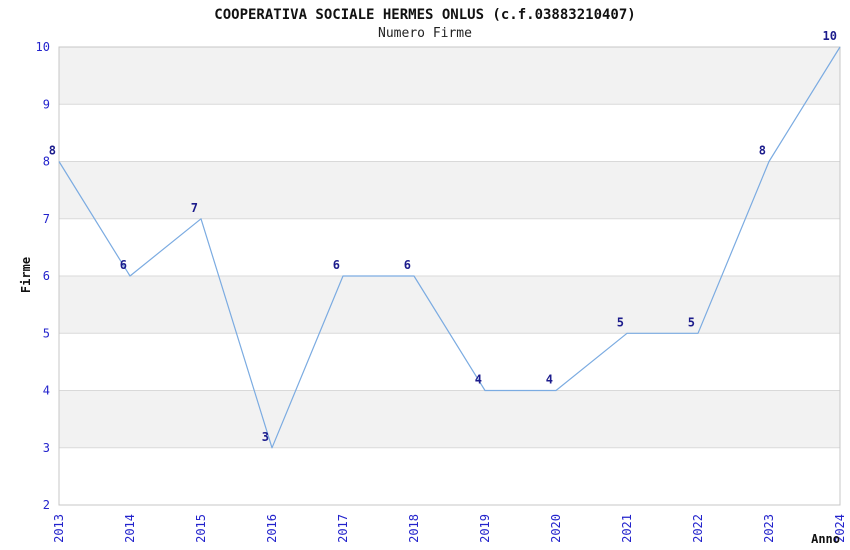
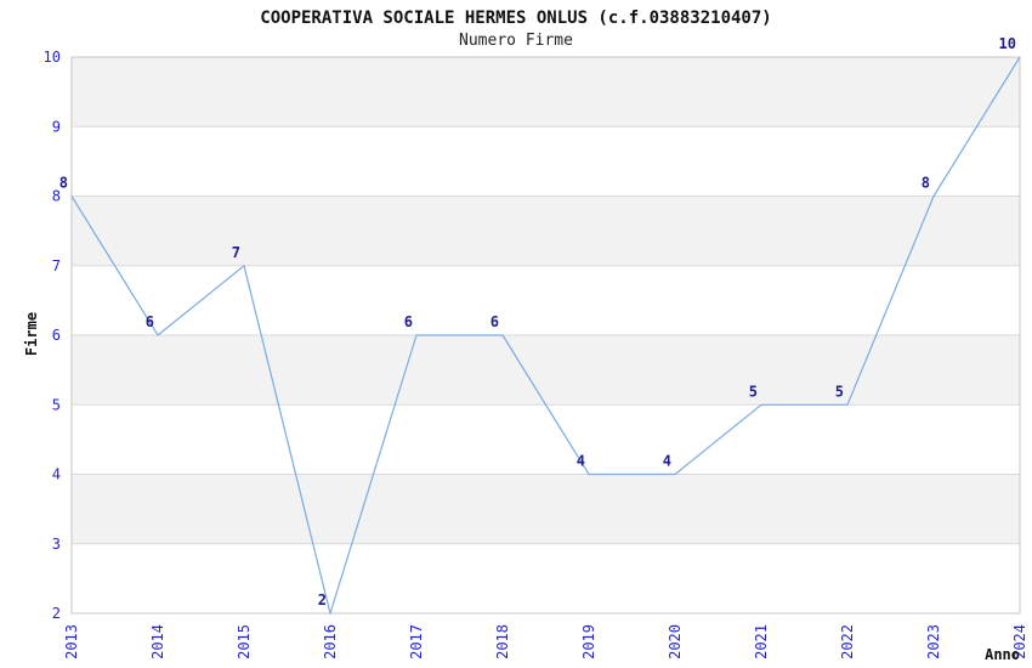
2016: 3 -> 2
